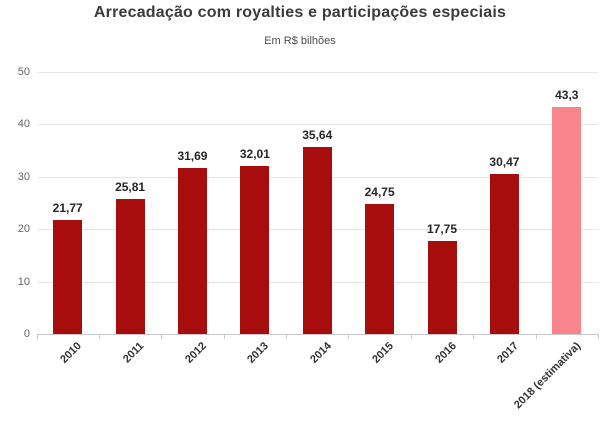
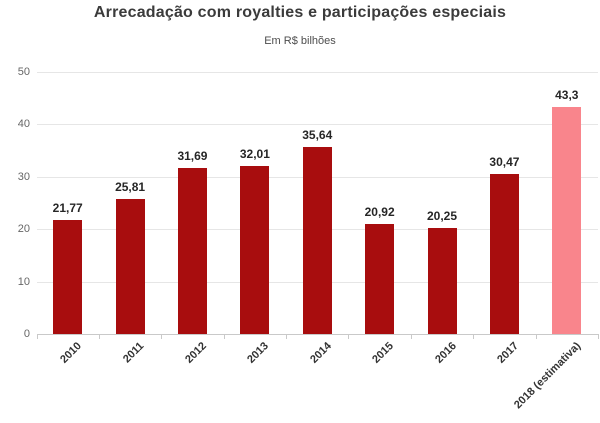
2015: 24,75 -> 20,92
2016: 17,75 -> 20,25
